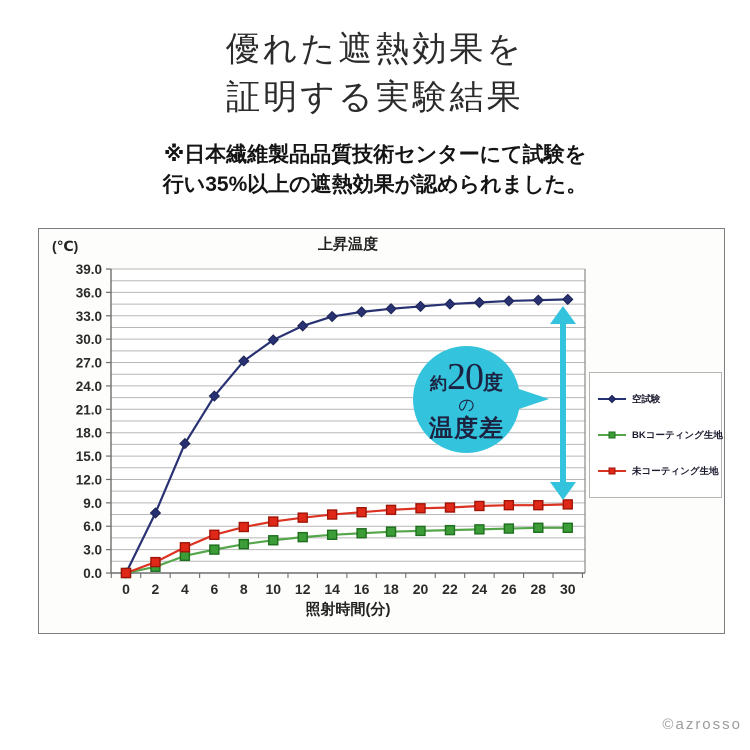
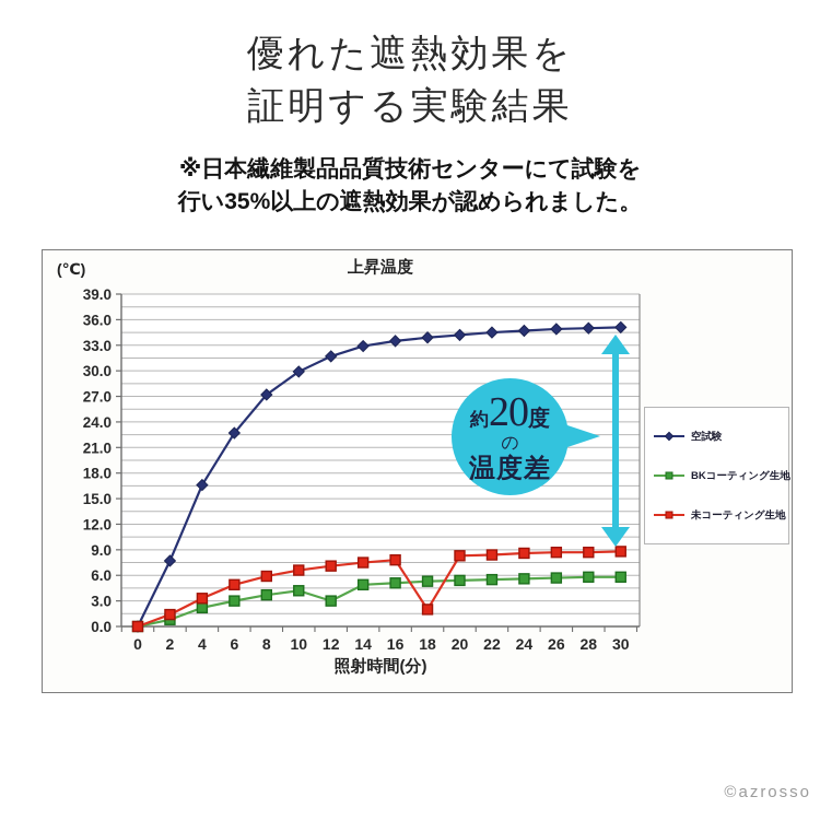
BKコーティング生地/12: 5 -> 3
未コーティング生地/18: 8 -> 2
